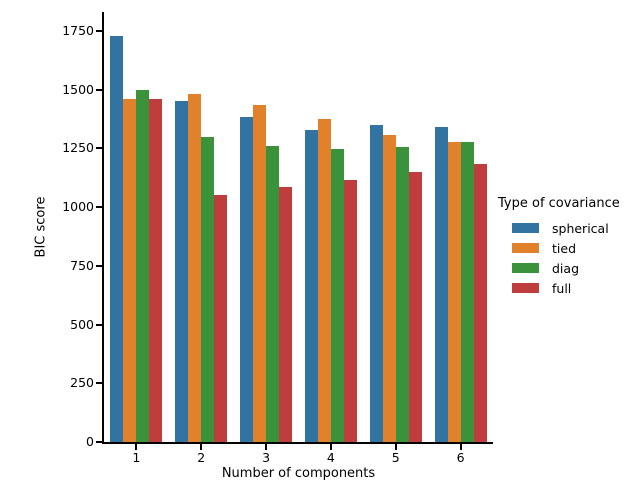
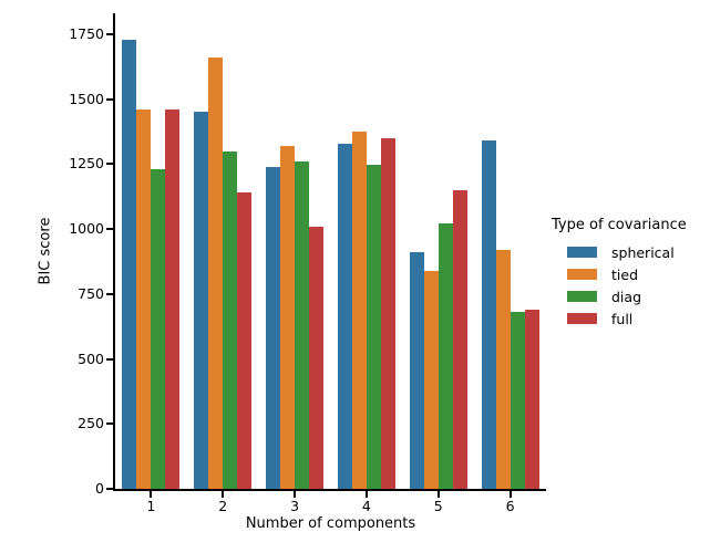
diag/1: 1500 -> 1230
tied/2: 1480 -> 1660
full/2: 1050 -> 1140
spherical/3: 1380 -> 1240
tied/3: 1440 -> 1320
full/3: 1080 -> 1010
full/4: 1120 -> 1350
spherical/5: 1350 -> 910
tied/5: 1300 -> 840
diag/5: 1260 -> 1020
tied/6: 1280 -> 920
diag/6: 1280 -> 680
full/6: 1180 -> 690
